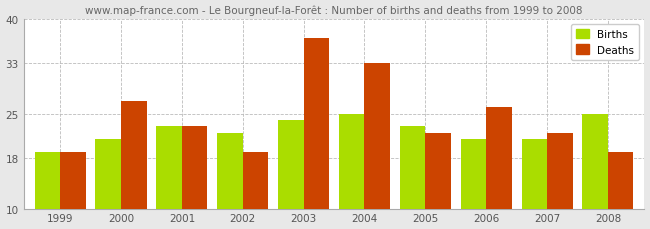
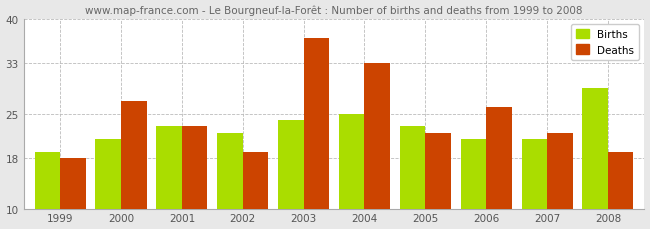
Deaths/1999: 19 -> 18
Births/2008: 25 -> 29
